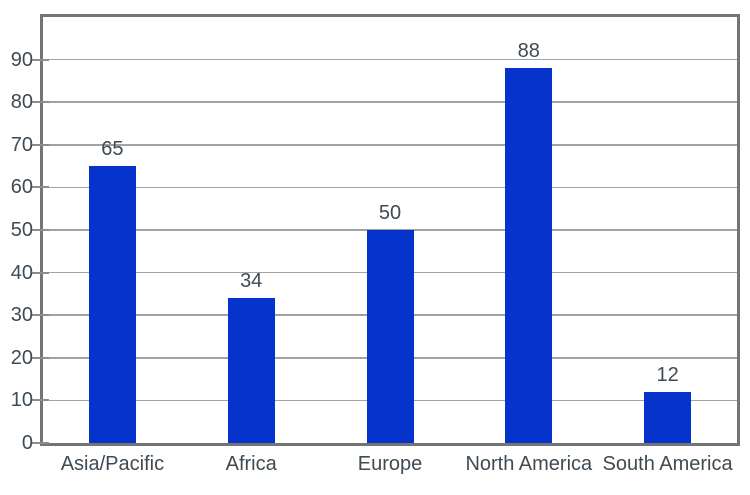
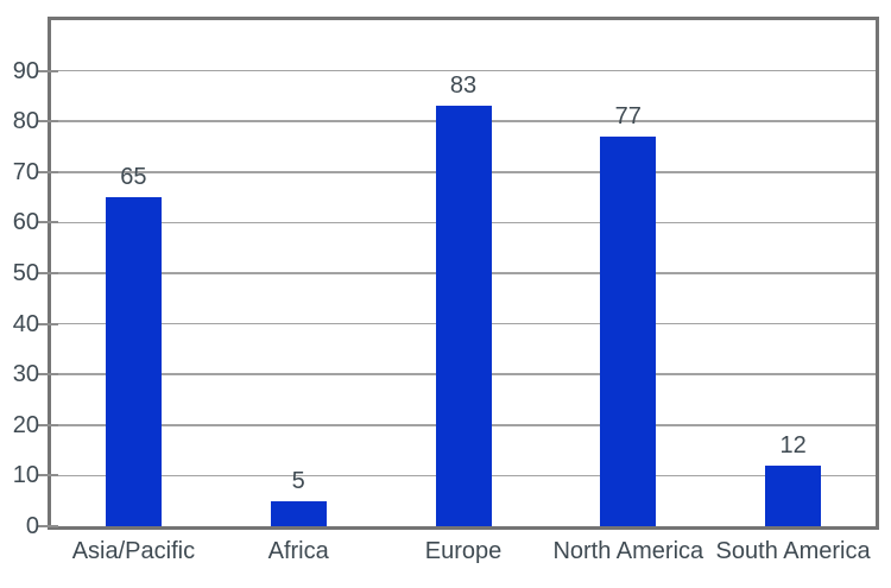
Africa: 34 -> 5
Europe: 50 -> 83
North America: 88 -> 77
